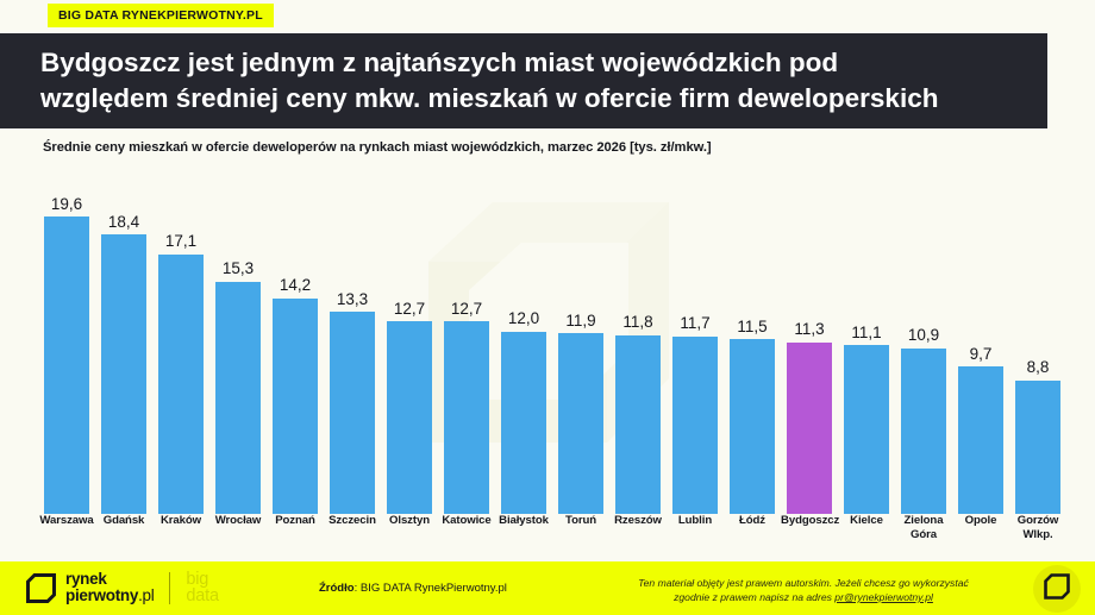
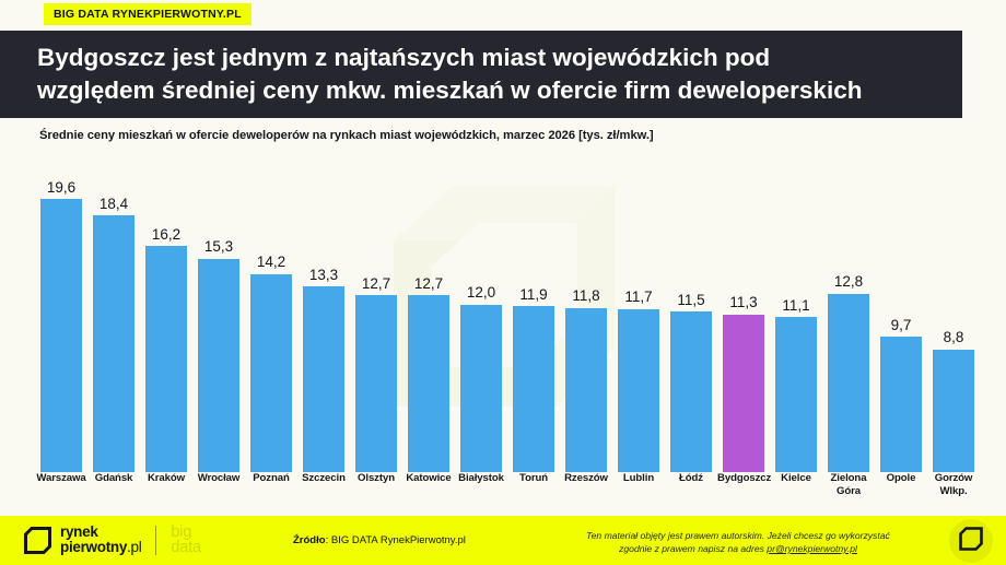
Kraków: 17,1 -> 16,2
Zielona Góra: 10,9 -> 12,8
